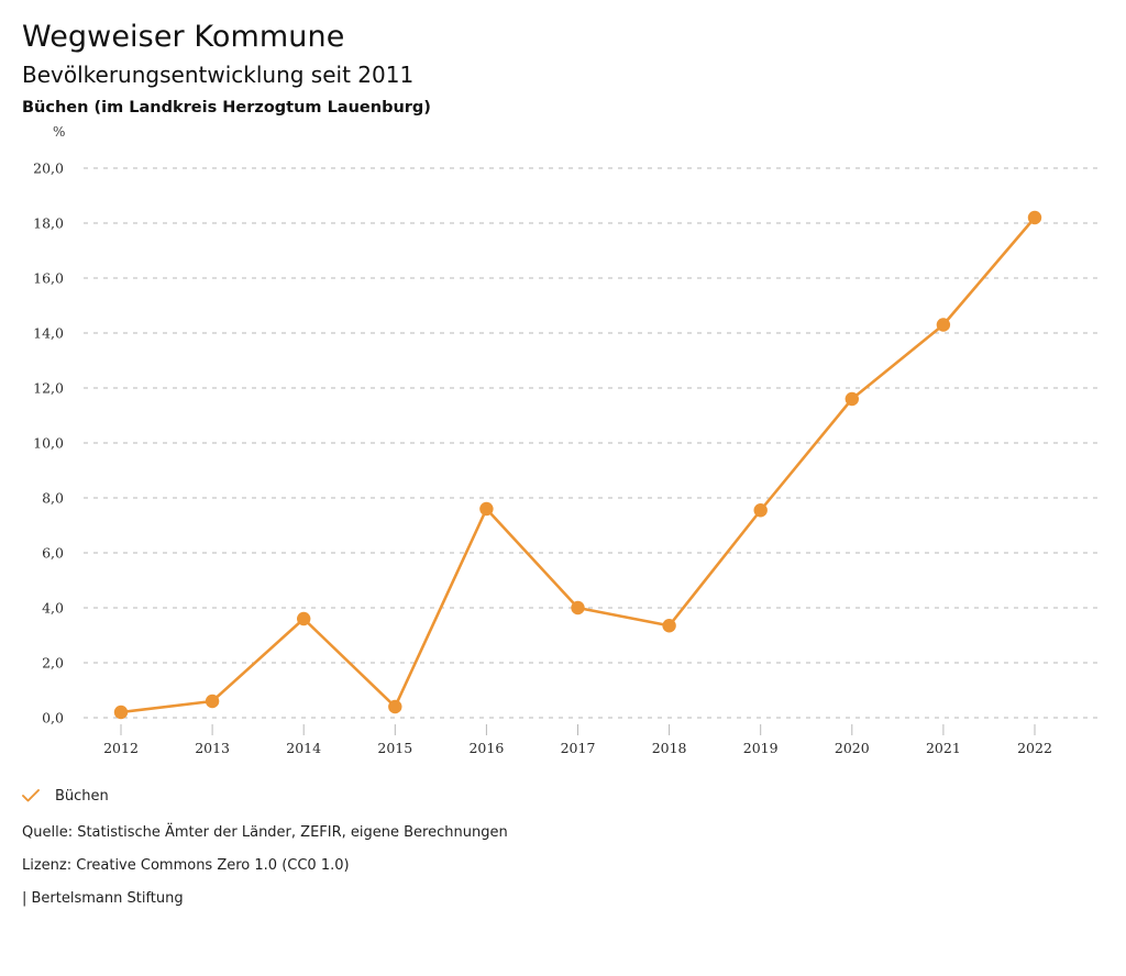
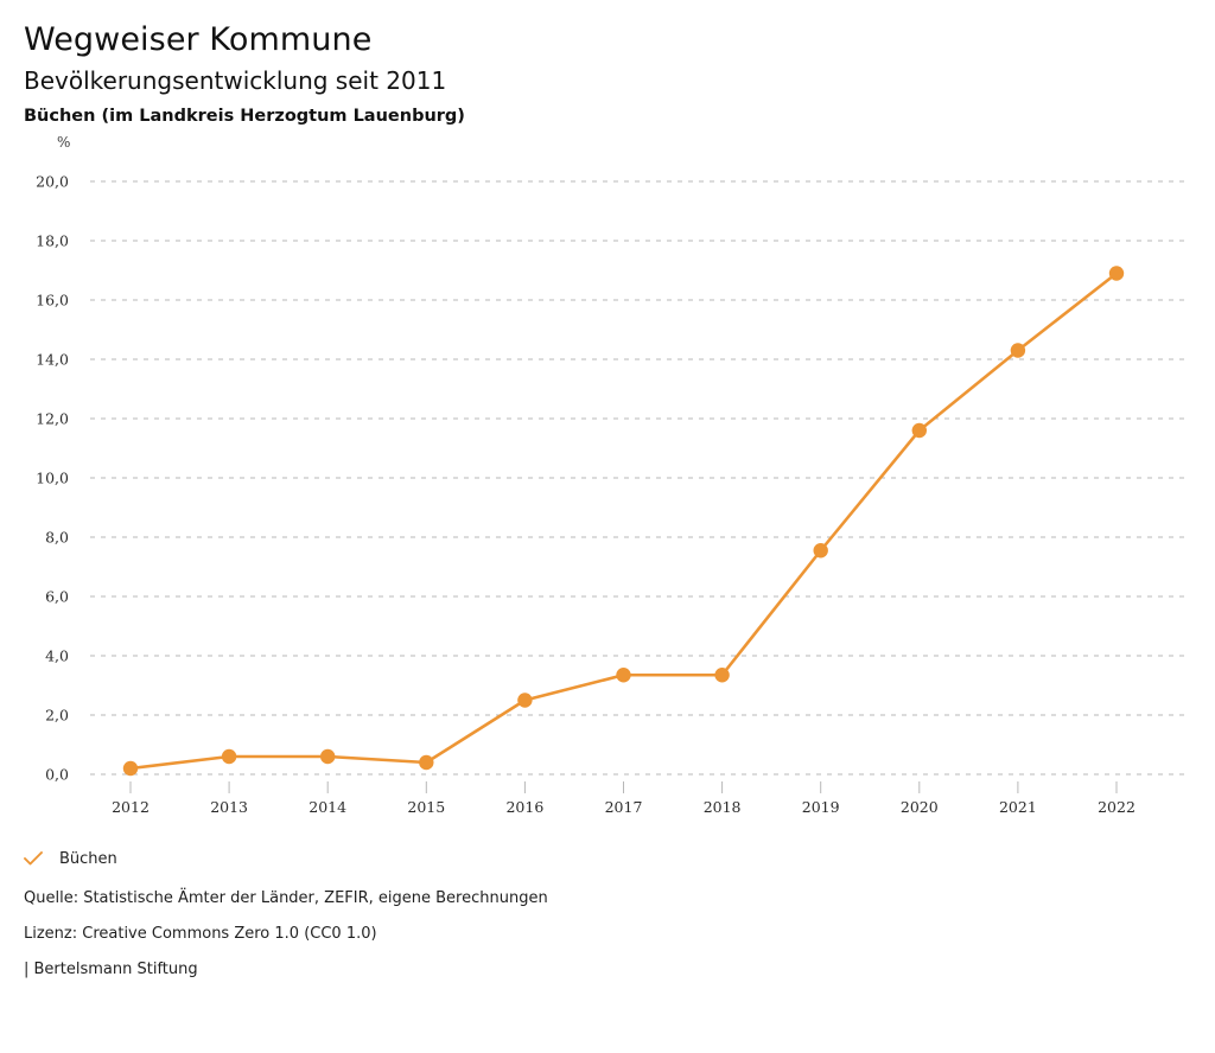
2014: 3,6 -> 0,6
2016: 7,6 -> 2,5
2017: 4,0 -> 3,4
2022: 18,2 -> 16,9
